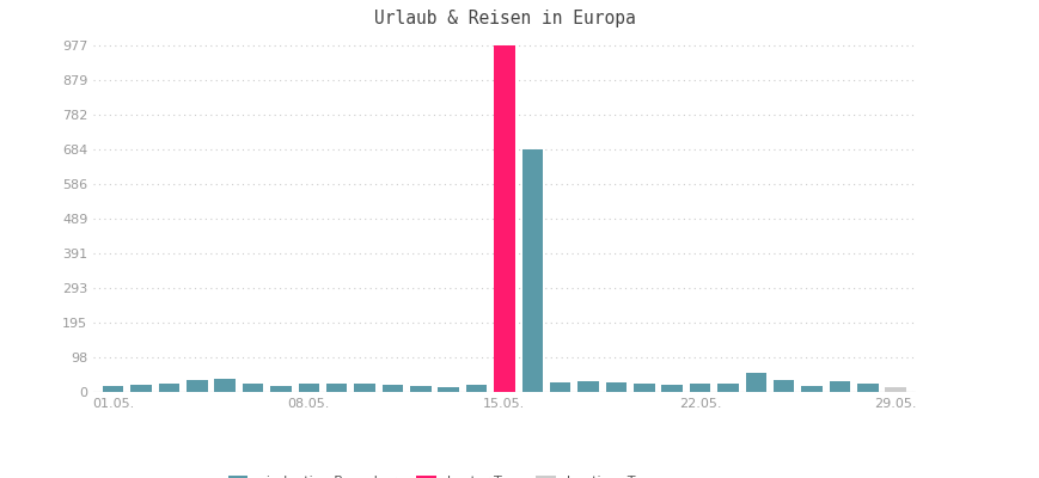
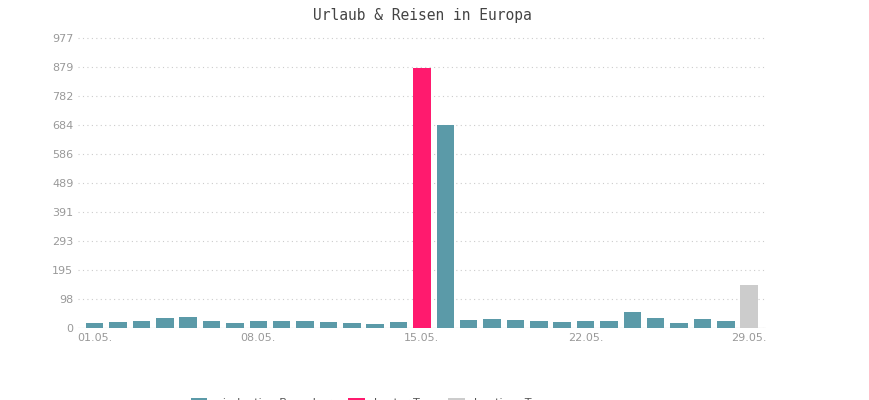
15.05.: 977 -> 875
29.05.: 12 -> 145
